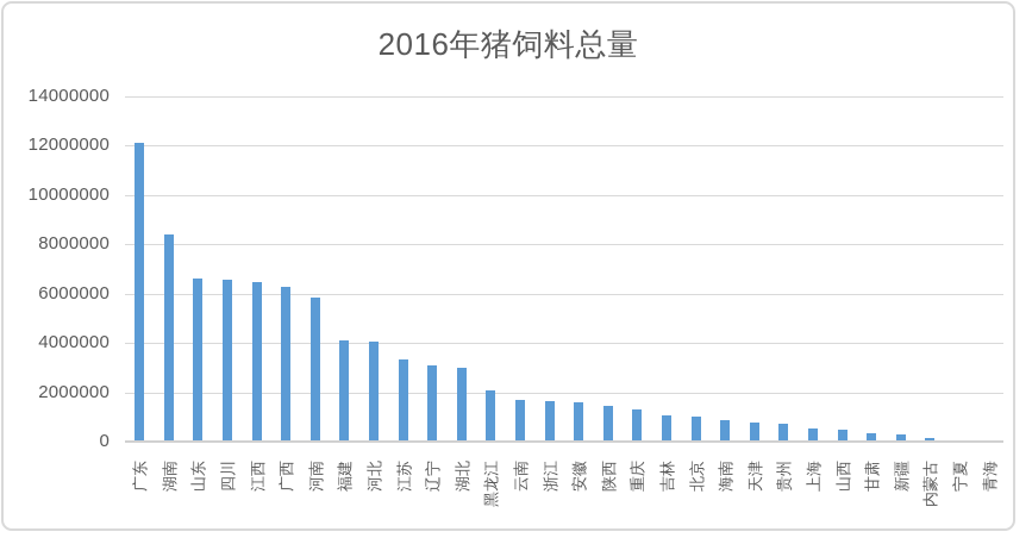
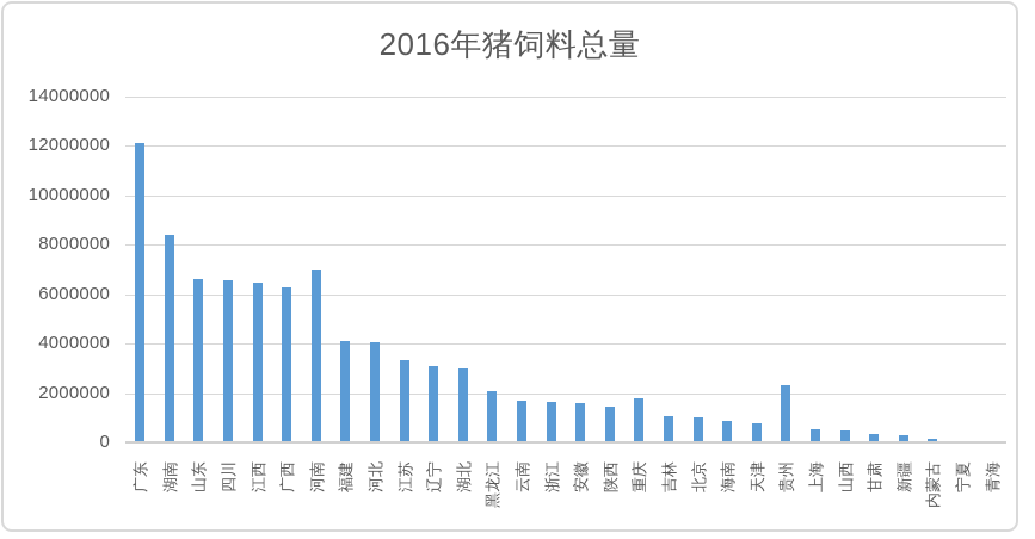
河南: 5800000 -> 7000000
重庆: 1300000 -> 1800000
贵州: 700000 -> 2300000
